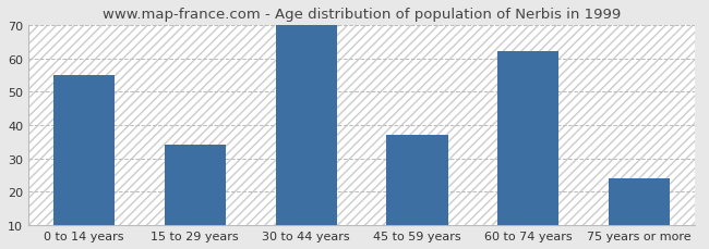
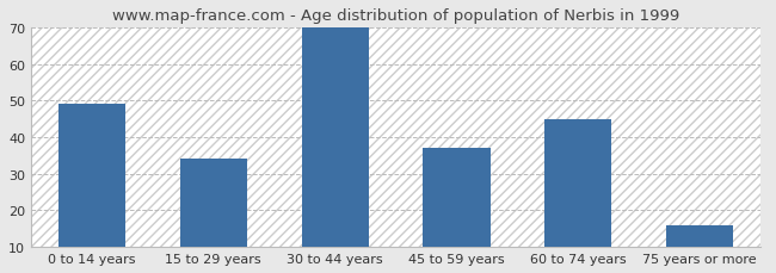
0 to 14 years: 55 -> 49
60 to 74 years: 62 -> 45
75 years or more: 24 -> 16
